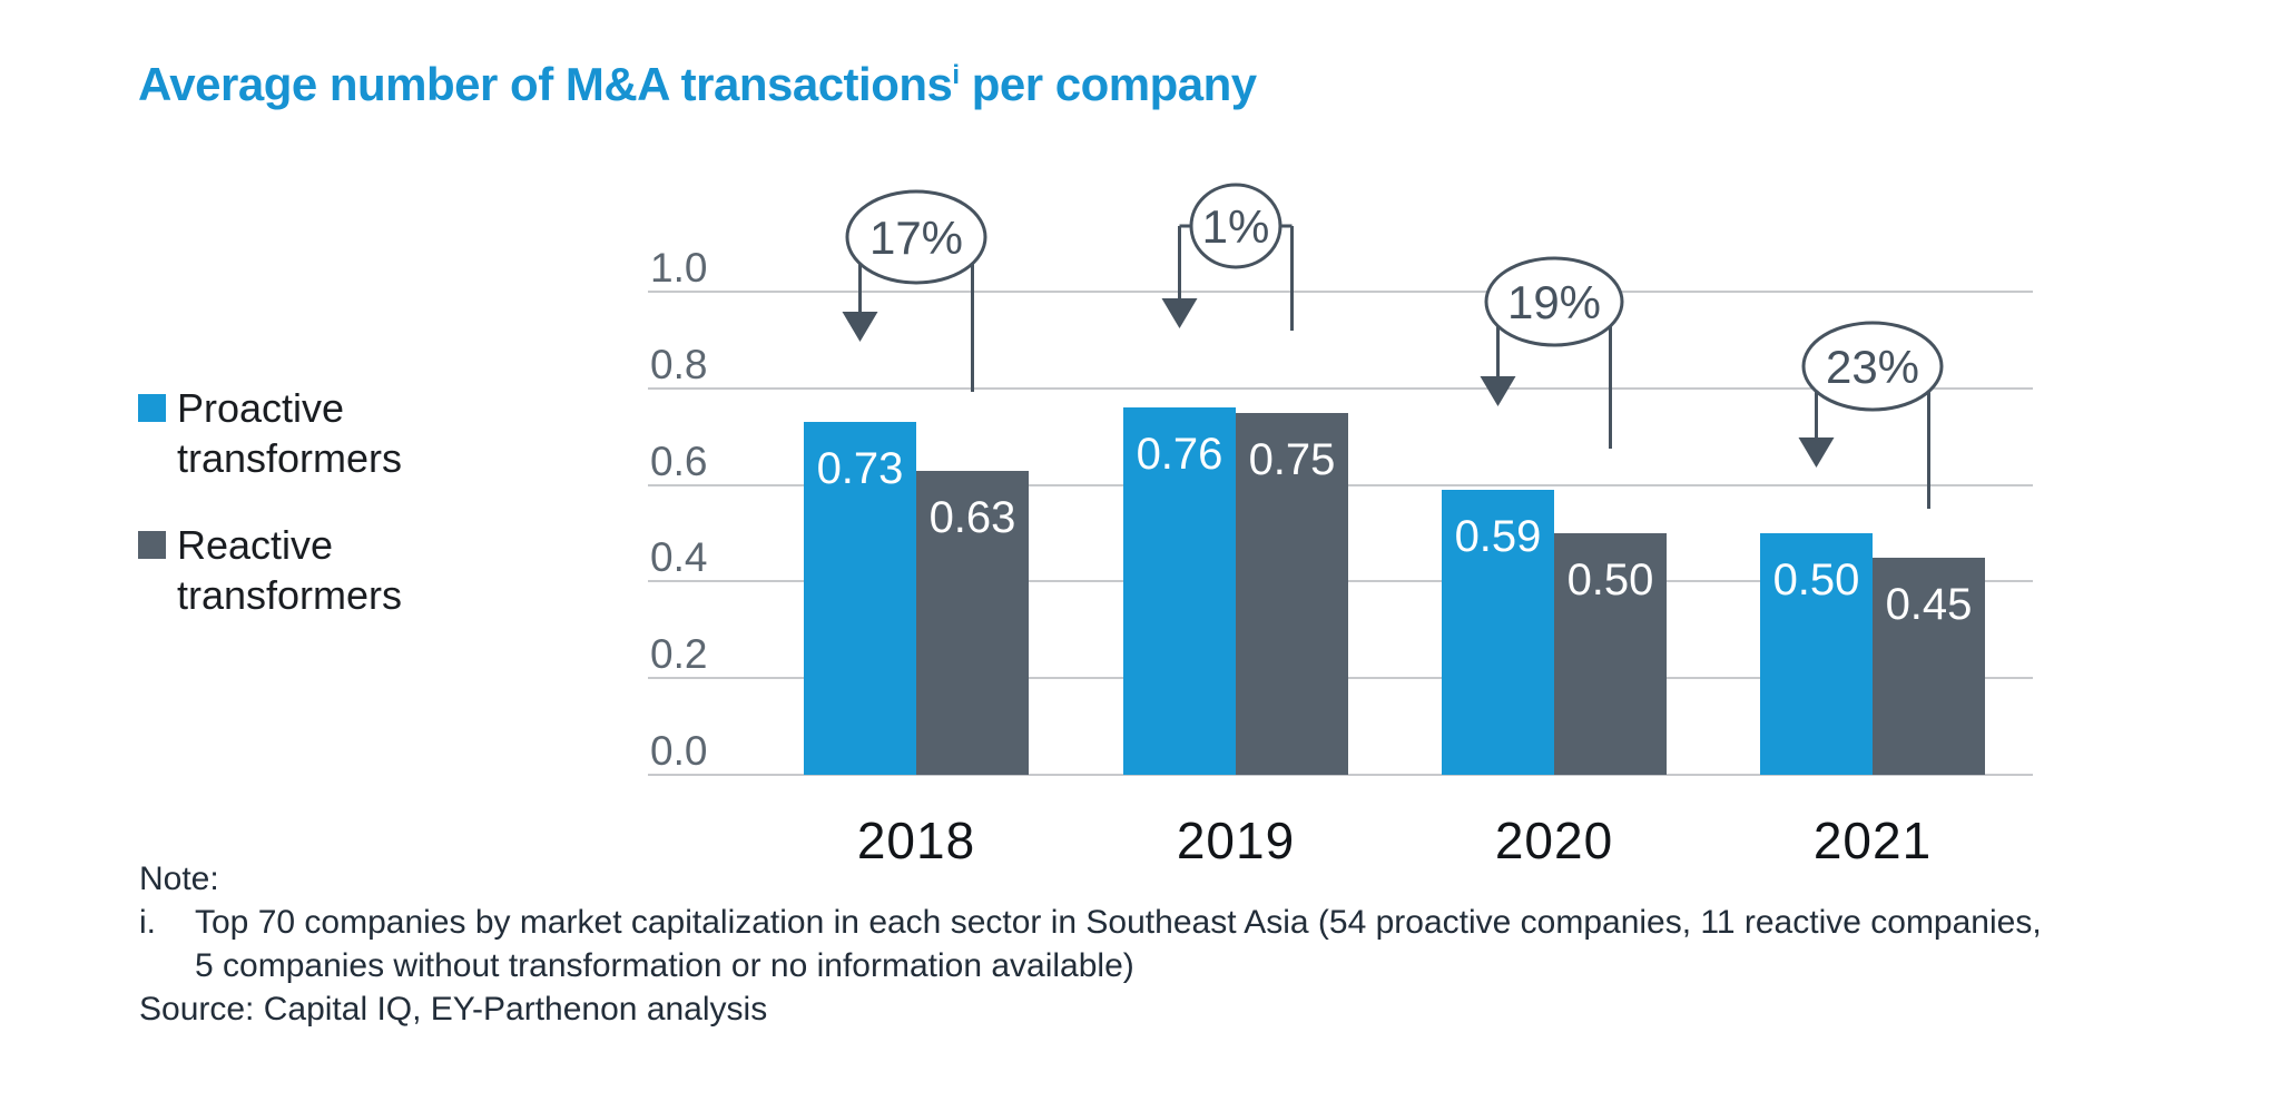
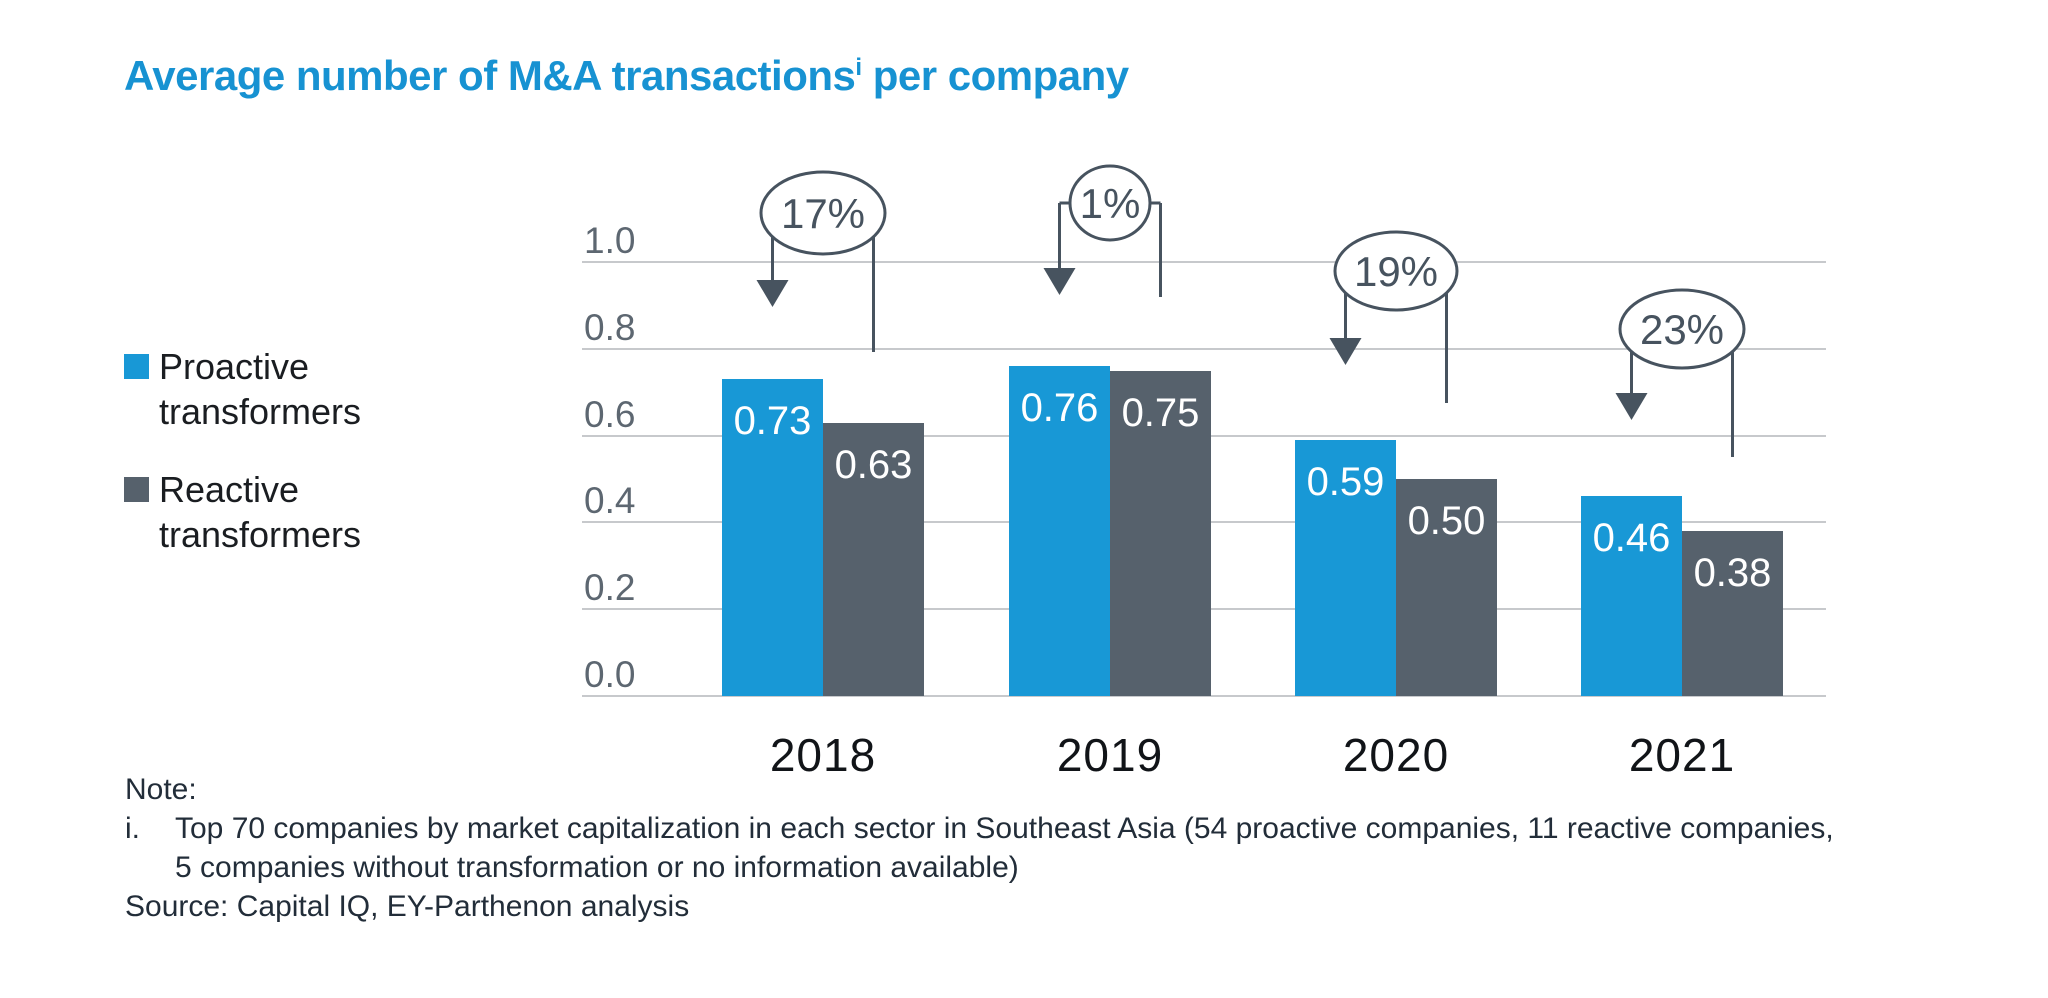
Proactive transformers/2021: 0.50 -> 0.46
Reactive transformers/2021: 0.45 -> 0.38
